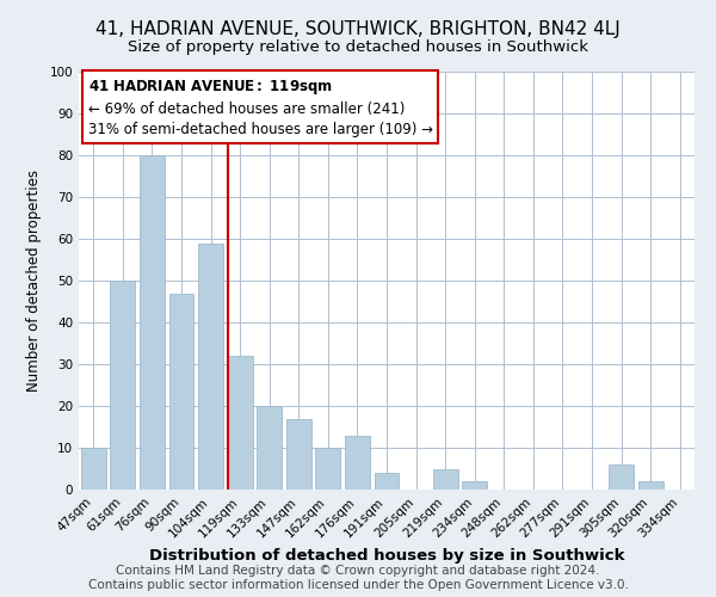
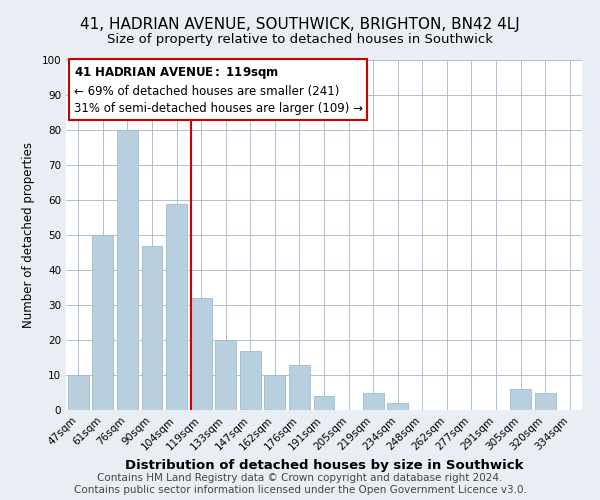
320sqm: 2 -> 5
